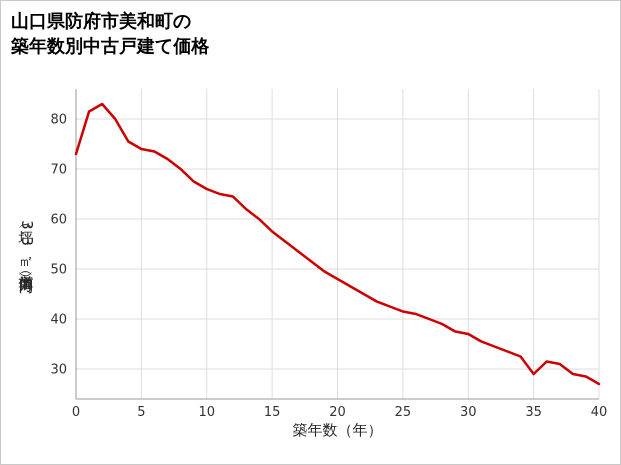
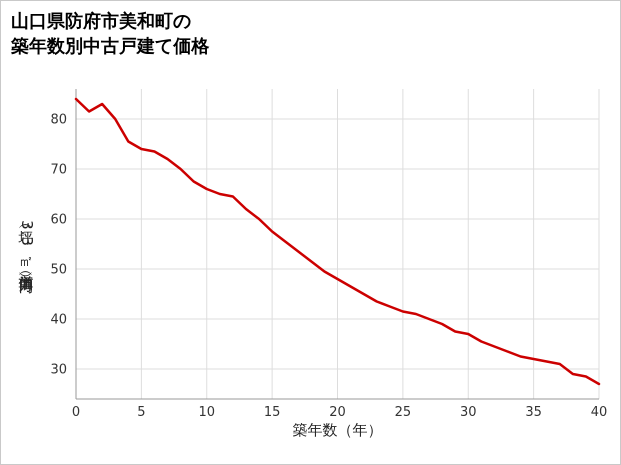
0: 73 -> 84
35: 29 -> 32
